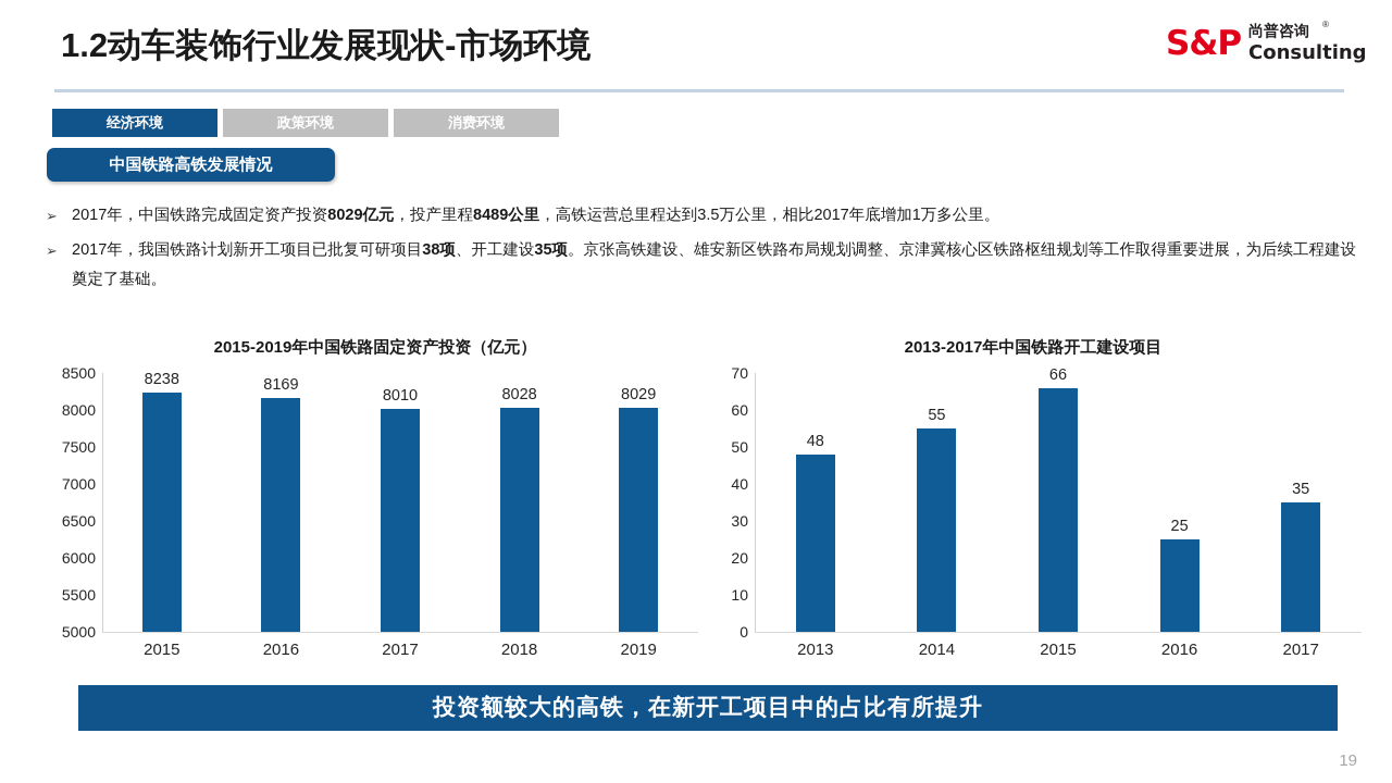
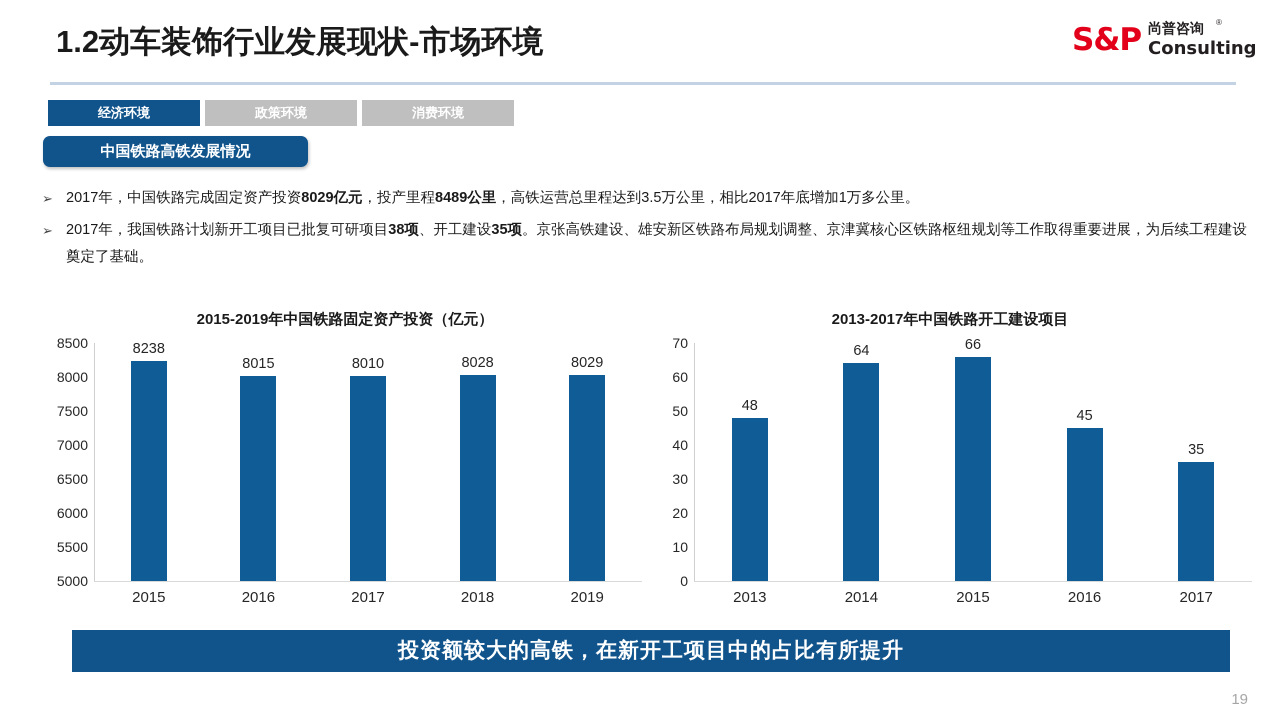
2015-2019年中国铁路固定资产投资（亿元）/2016: 8169 -> 8015
2013-2017年中国铁路开工建设项目/2014: 55 -> 64
2013-2017年中国铁路开工建设项目/2016: 25 -> 45
